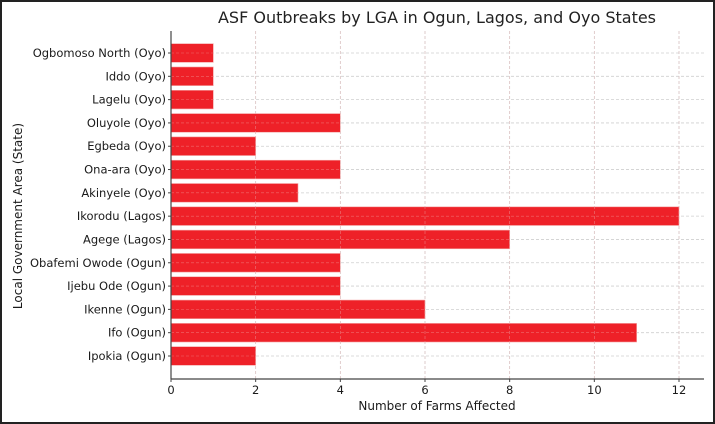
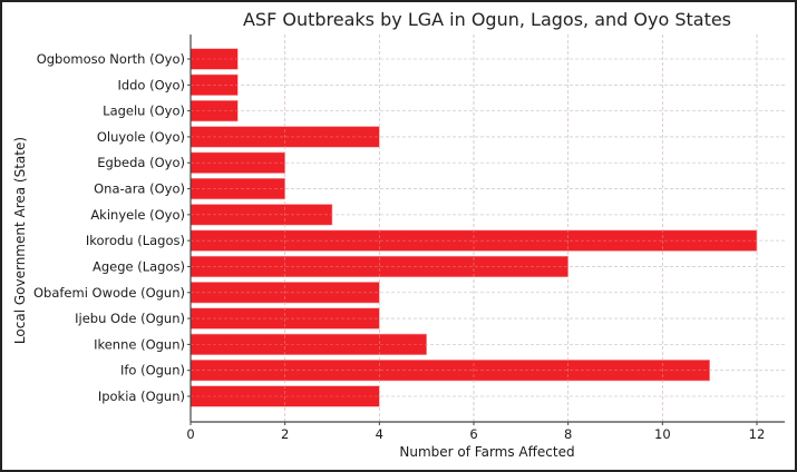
Ipokia (Ogun): 2 -> 4
Ikenne (Ogun): 6 -> 5
Ona-ara (Oyo): 4 -> 2
